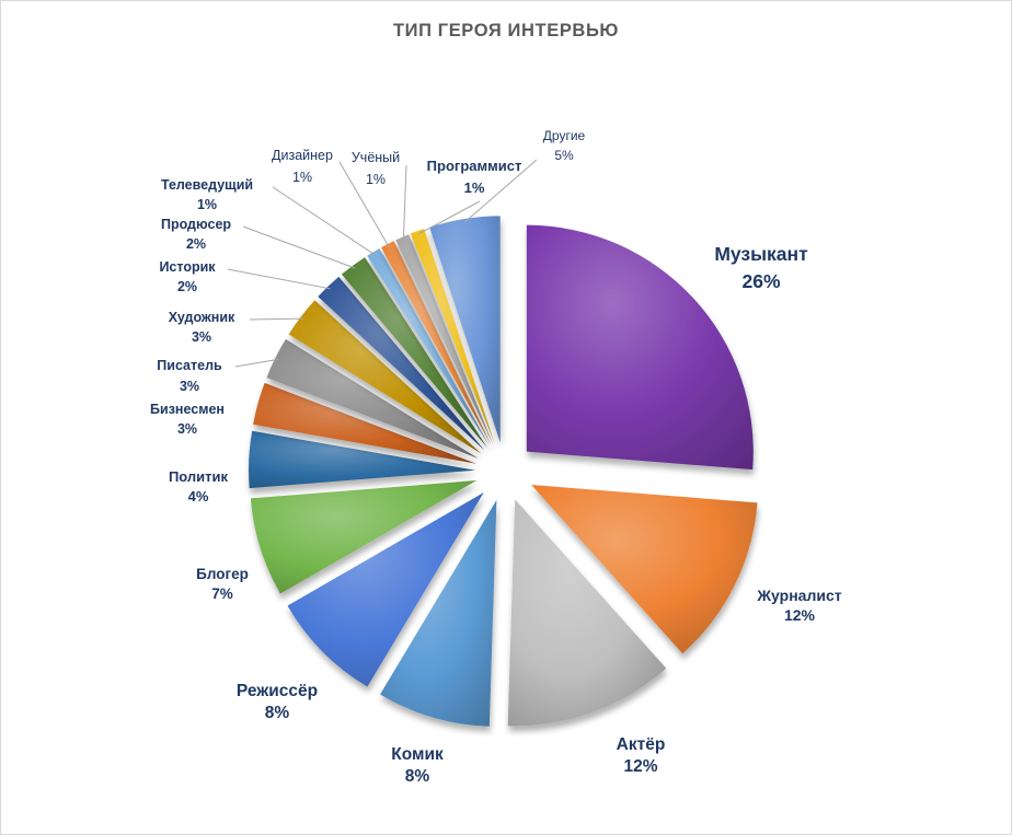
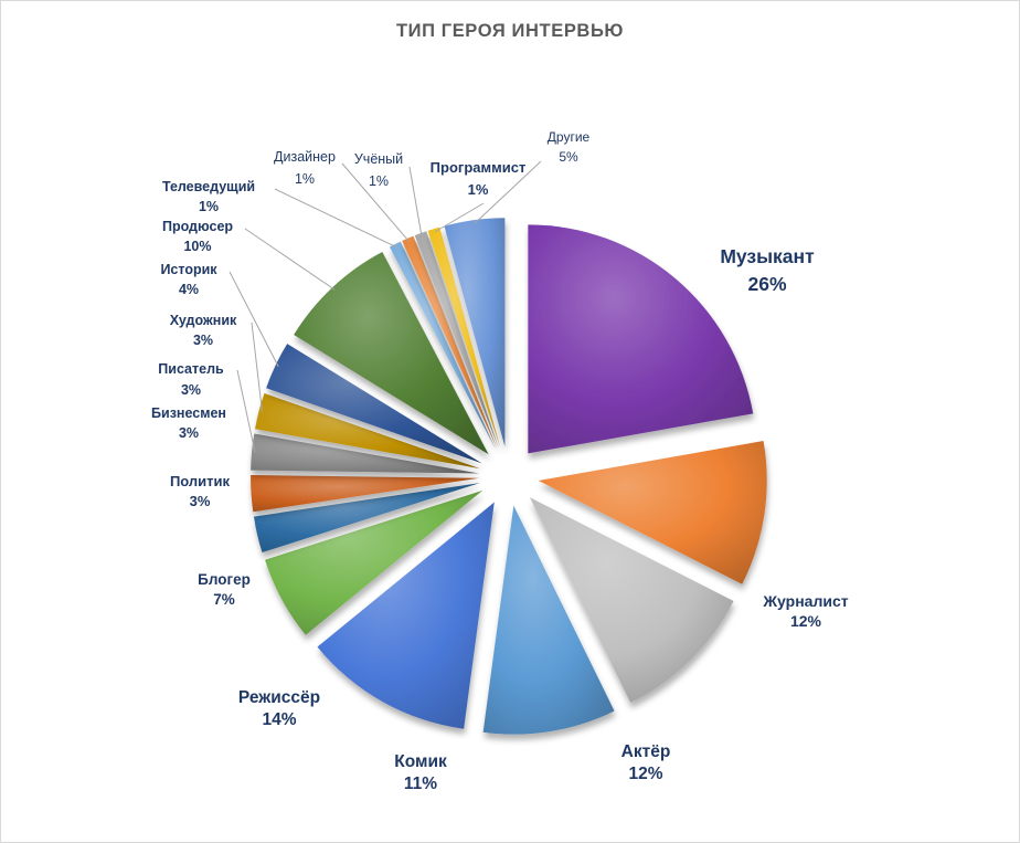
Комик: 8% -> 11%
Режиссёр: 8% -> 14%
Политик: 4% -> 3%
Историк: 2% -> 4%
Продюсер: 2% -> 10%
